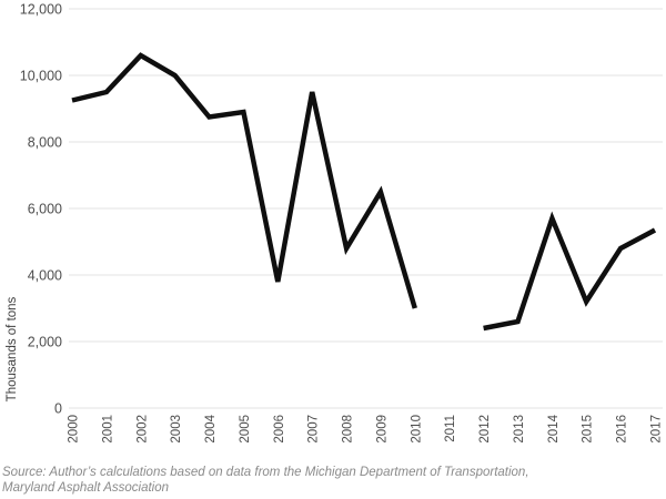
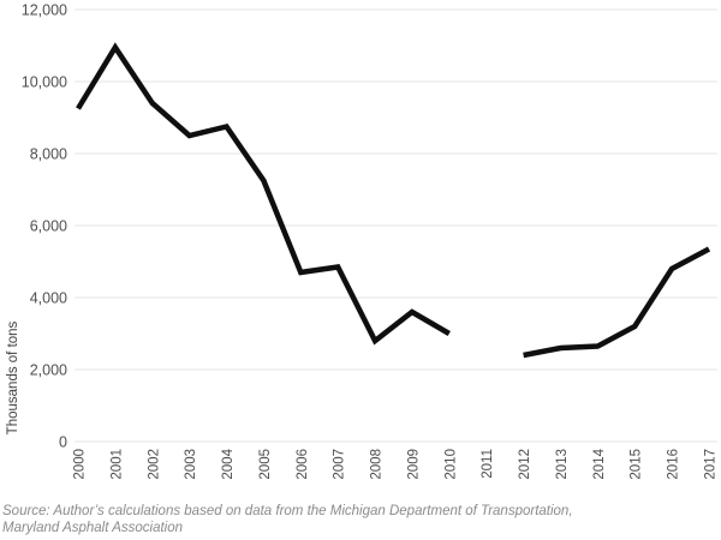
2001: 9500 -> 11000
2002: 10600 -> 9400
2003: 10000 -> 8500
2005: 8900 -> 7200
2006: 3800 -> 4700
2007: 9500 -> 4800
2008: 4800 -> 2800
2009: 6500 -> 3600
2014: 5700 -> 2600
